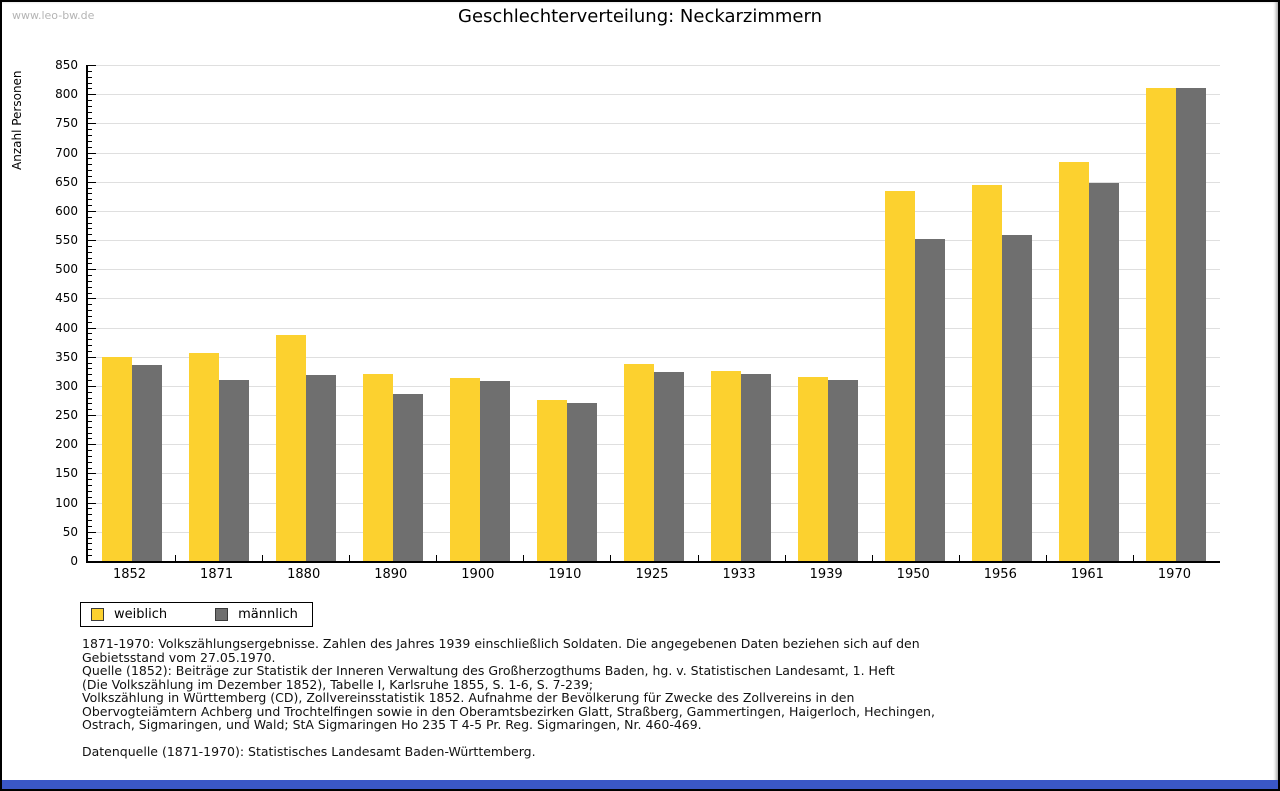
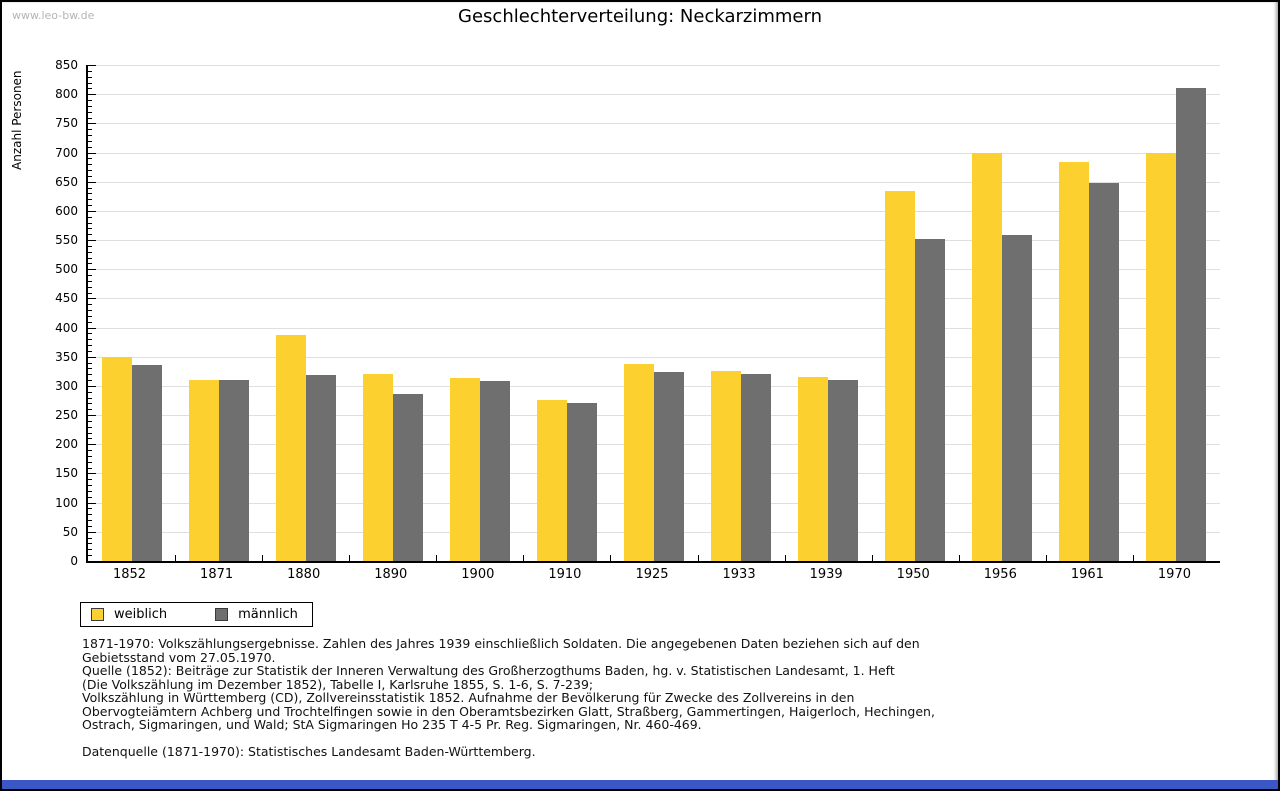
weiblich/1871: 360 -> 310
weiblich/1956: 640 -> 700
weiblich/1970: 810 -> 700
